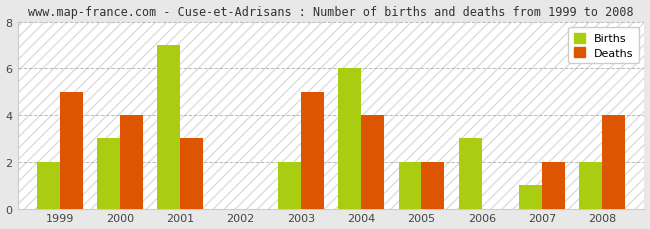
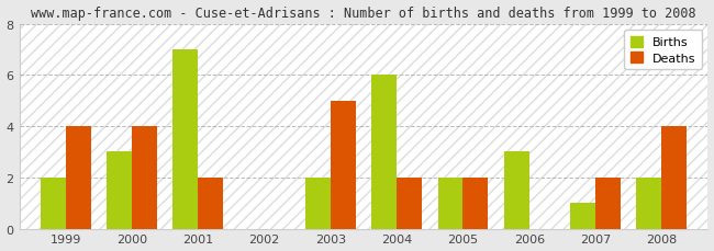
Deaths/1999: 5 -> 4
Deaths/2001: 3 -> 2
Deaths/2004: 4 -> 2
